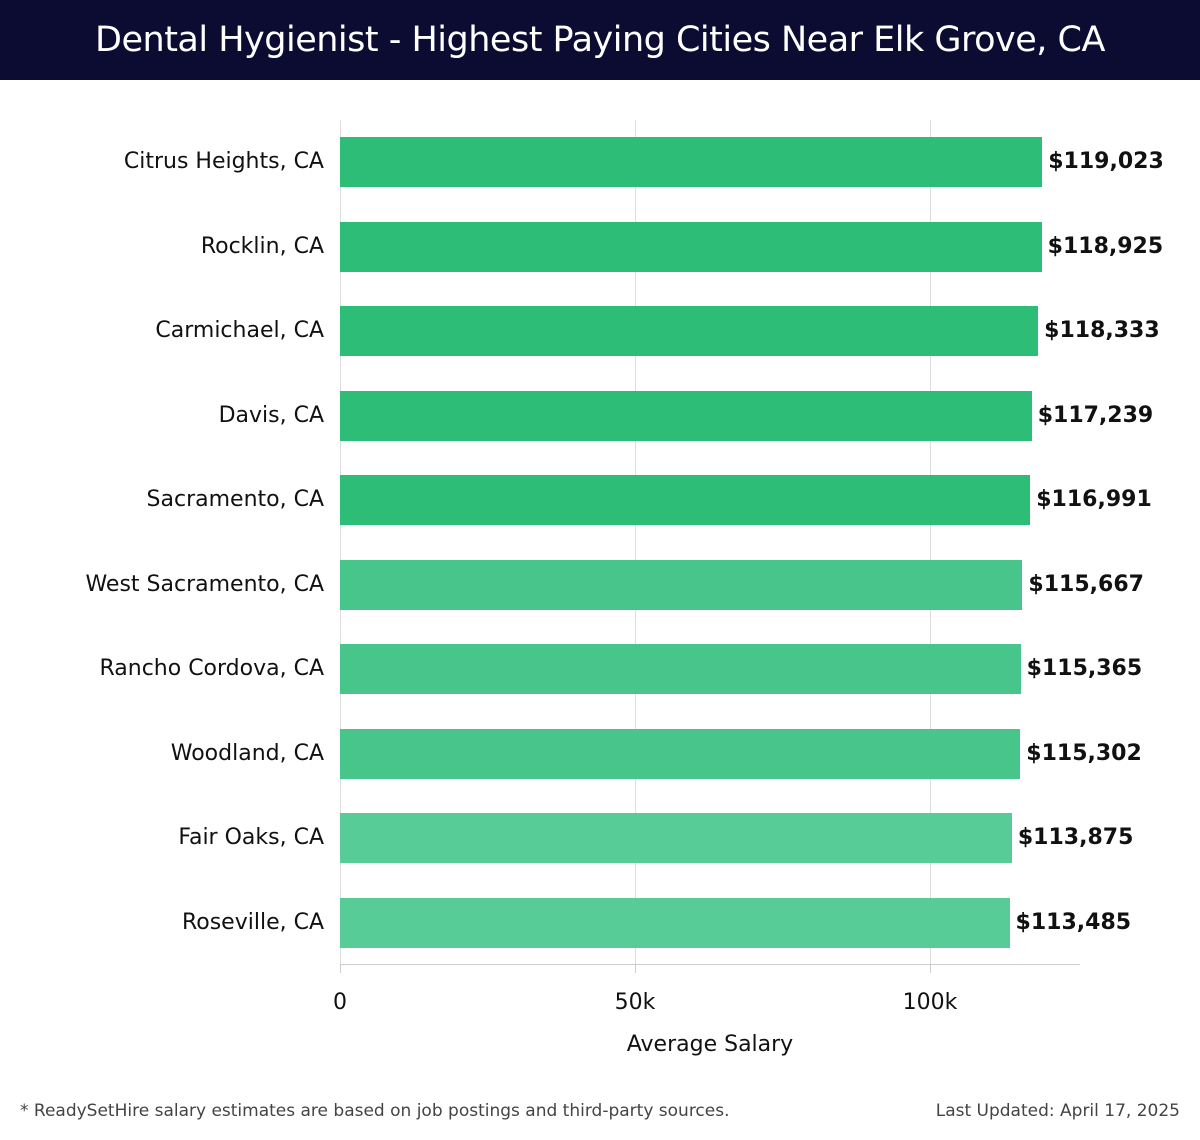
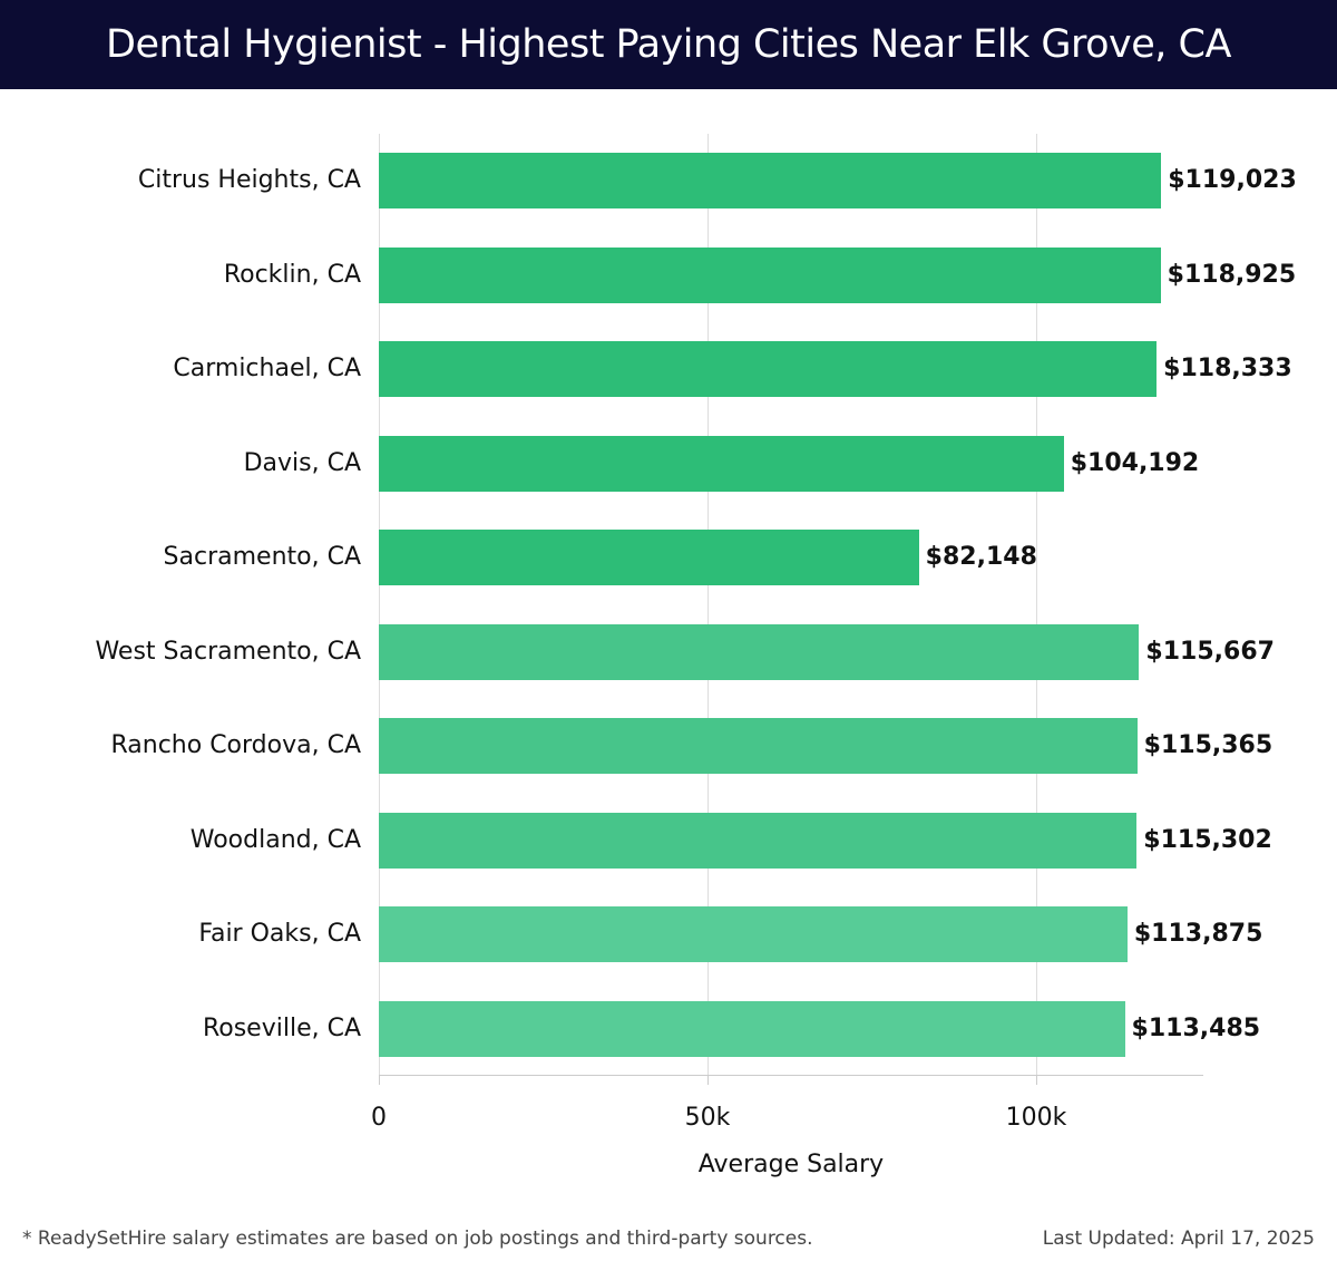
Davis, CA: $117,239 -> $104,192
Sacramento, CA: $116,991 -> $82,148
